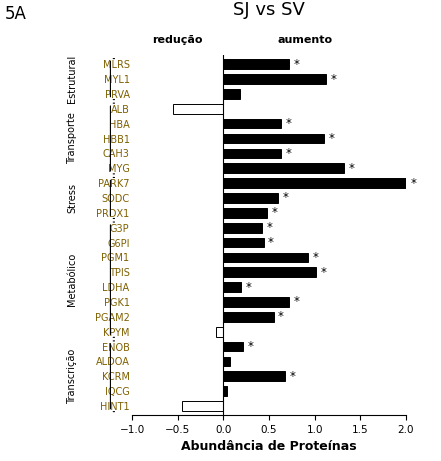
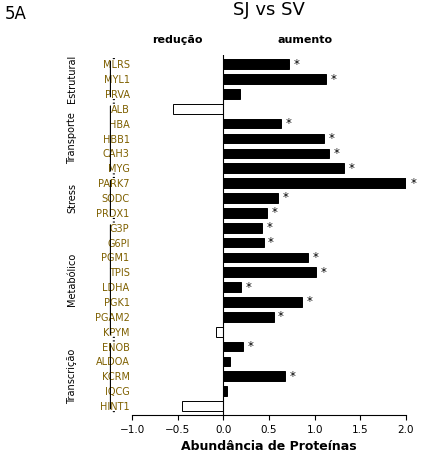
CAH3: 0.63 -> 1.16
PGK1: 0.72 -> 0.86
